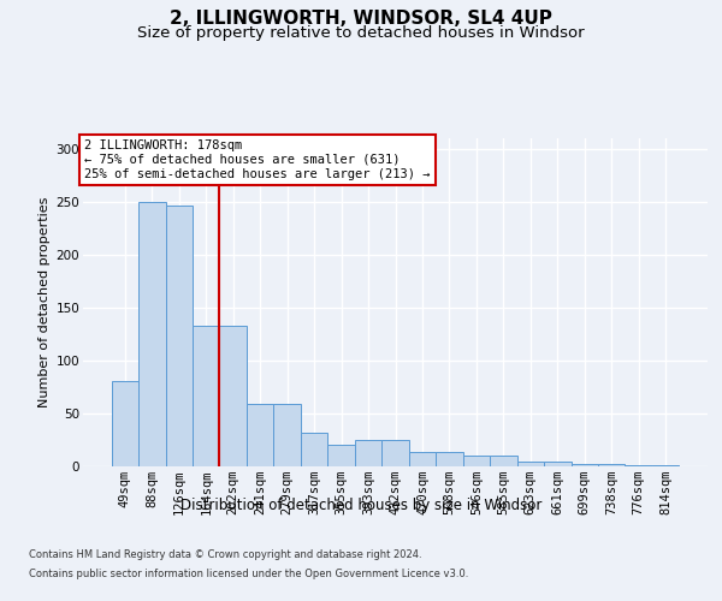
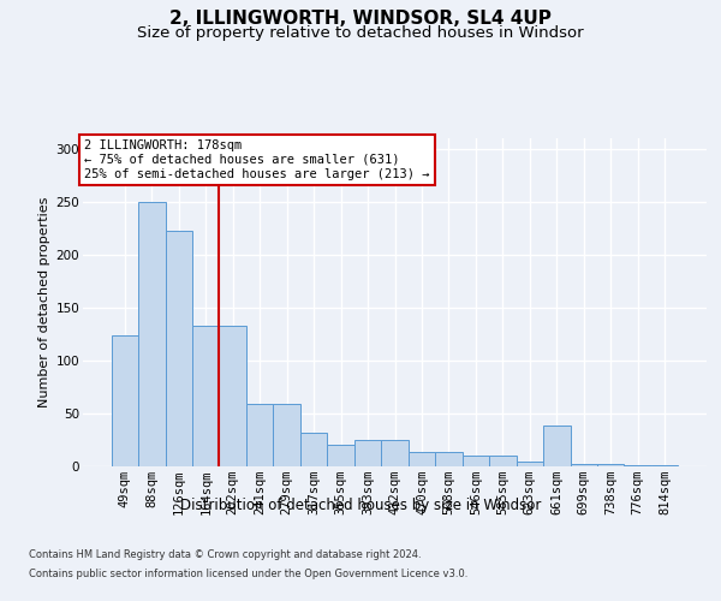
49sqm: 80 -> 124
126sqm: 246 -> 222
661sqm: 4 -> 38
